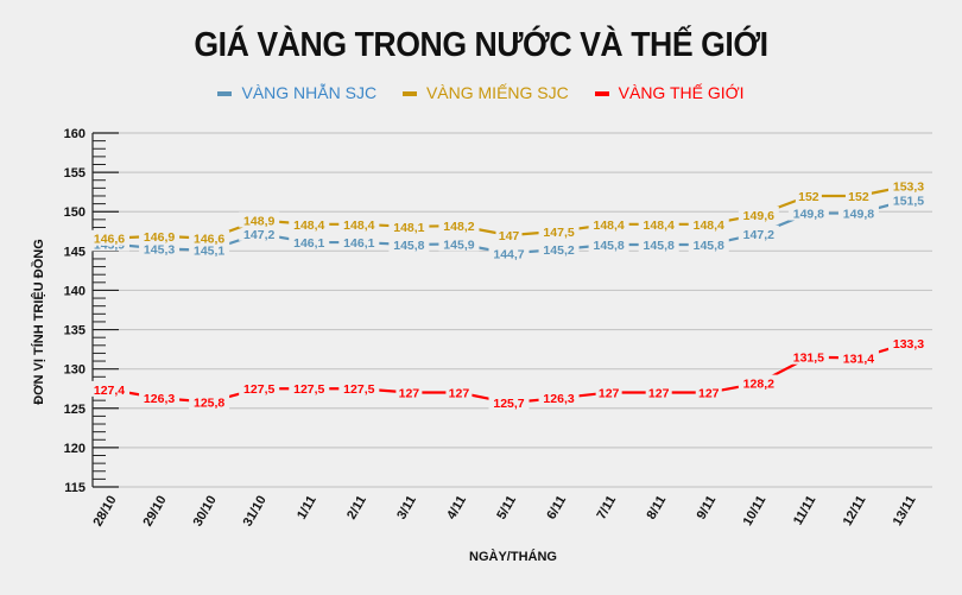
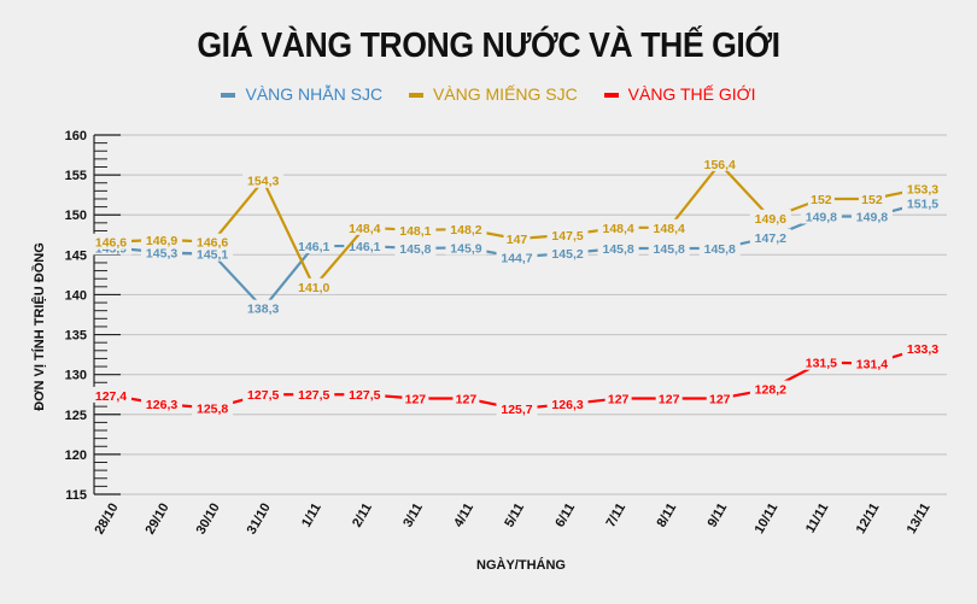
VÀNG NHẪN SJC/31/10: 147,2 -> 138,3
VÀNG MIẾNG SJC/31/10: 148,9 -> 154,3
VÀNG MIẾNG SJC/1/11: 148,4 -> 141,0
VÀNG MIẾNG SJC/9/11: 148,4 -> 156,4
